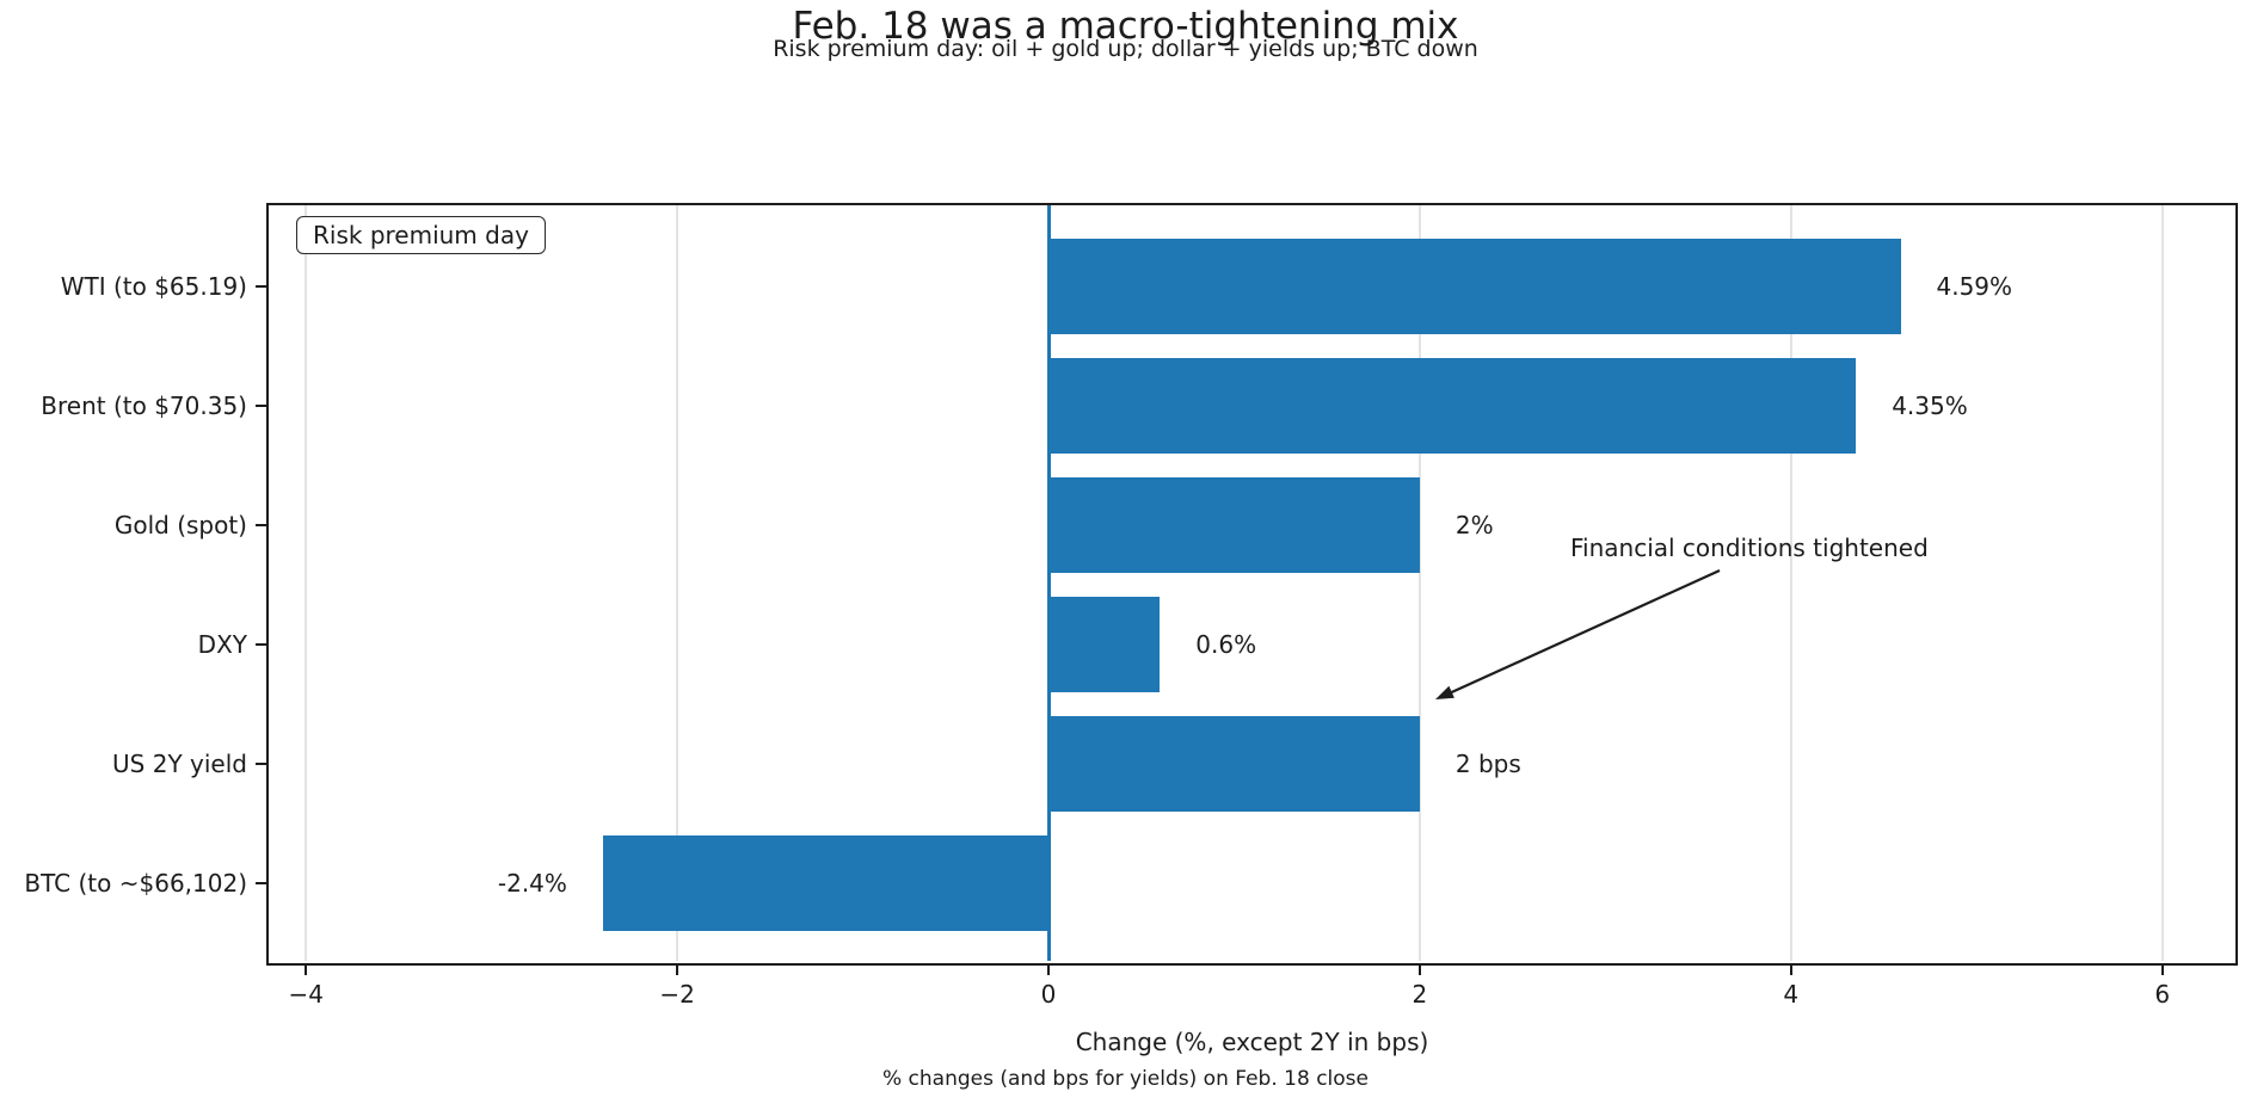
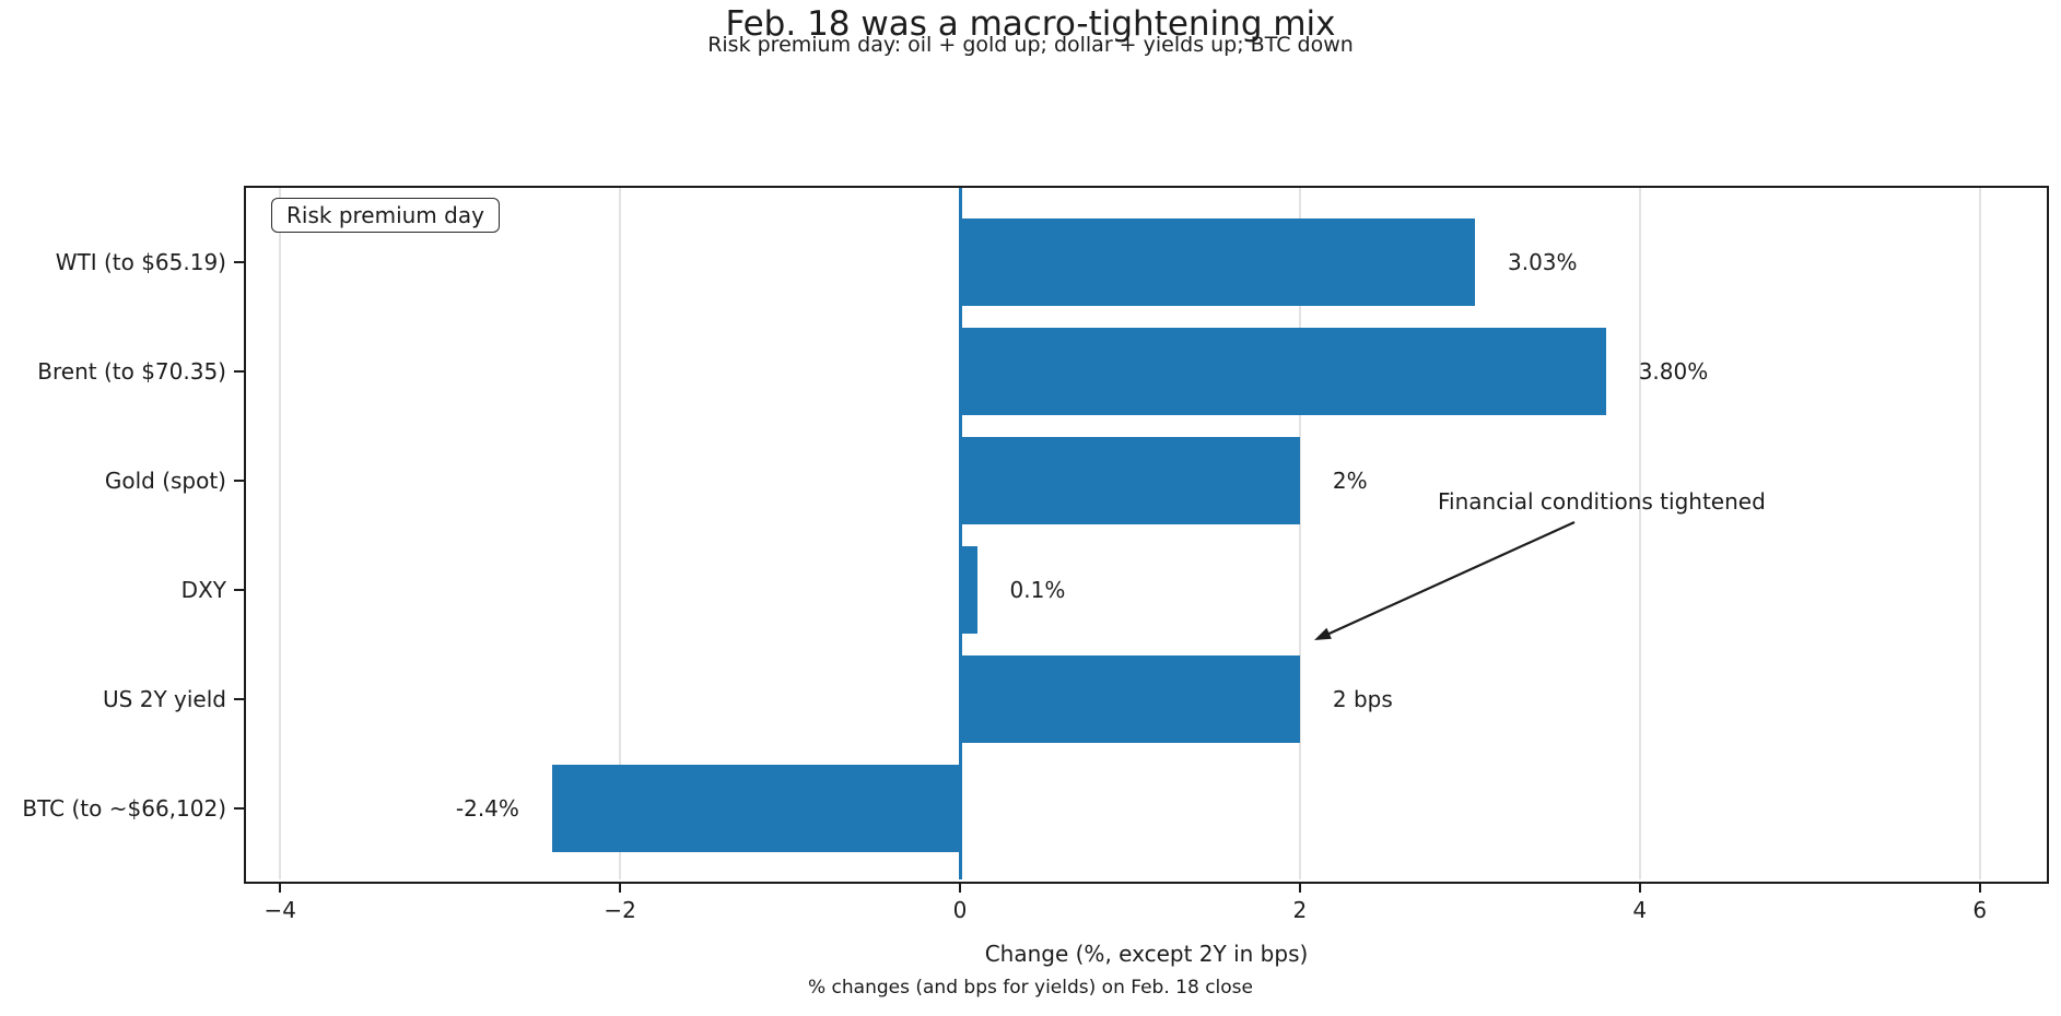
WTI (to $65.19): 4.59% -> 3.03%
Brent (to $70.35): 4.35% -> 3.80%
DXY: 0.6% -> 0.1%
